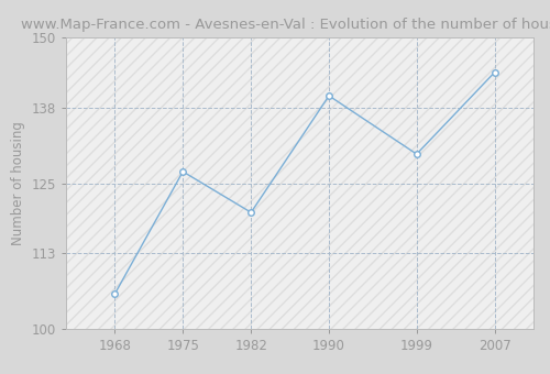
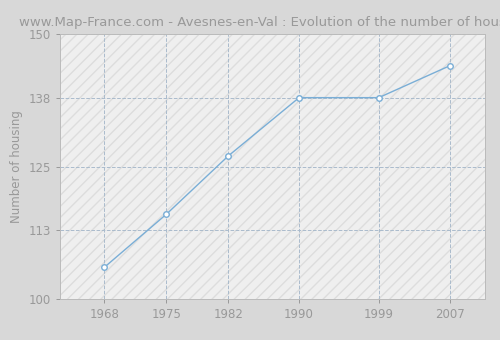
1975: 127 -> 116
1982: 120 -> 127
1990: 140 -> 138
1999: 130 -> 138
